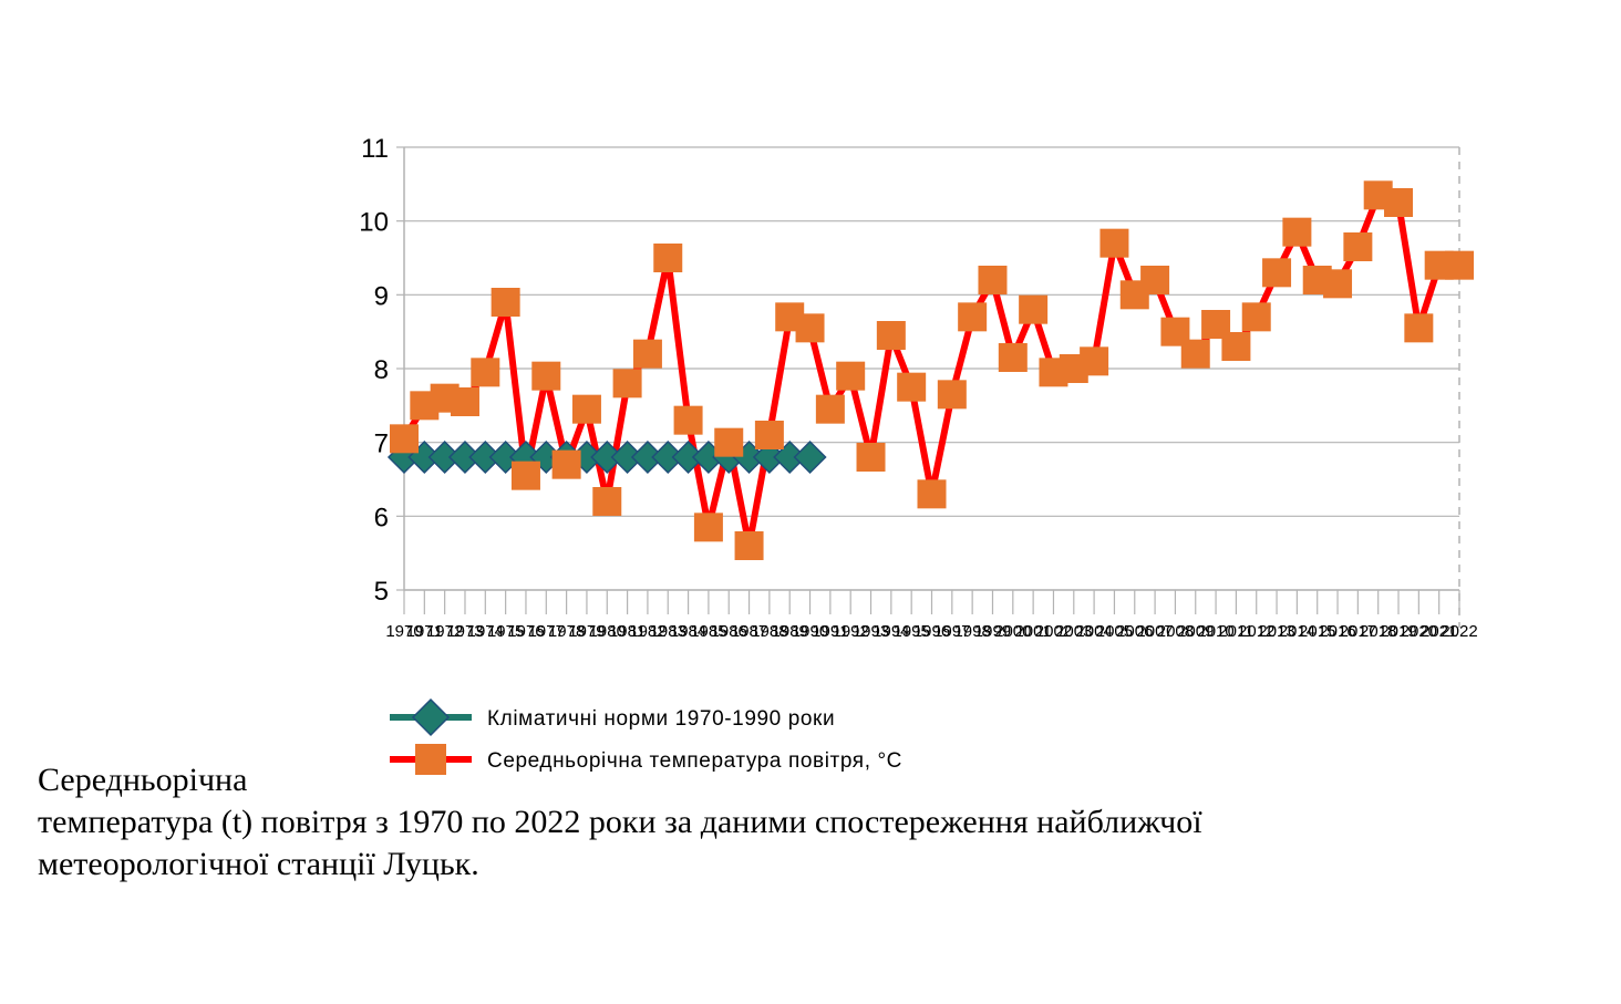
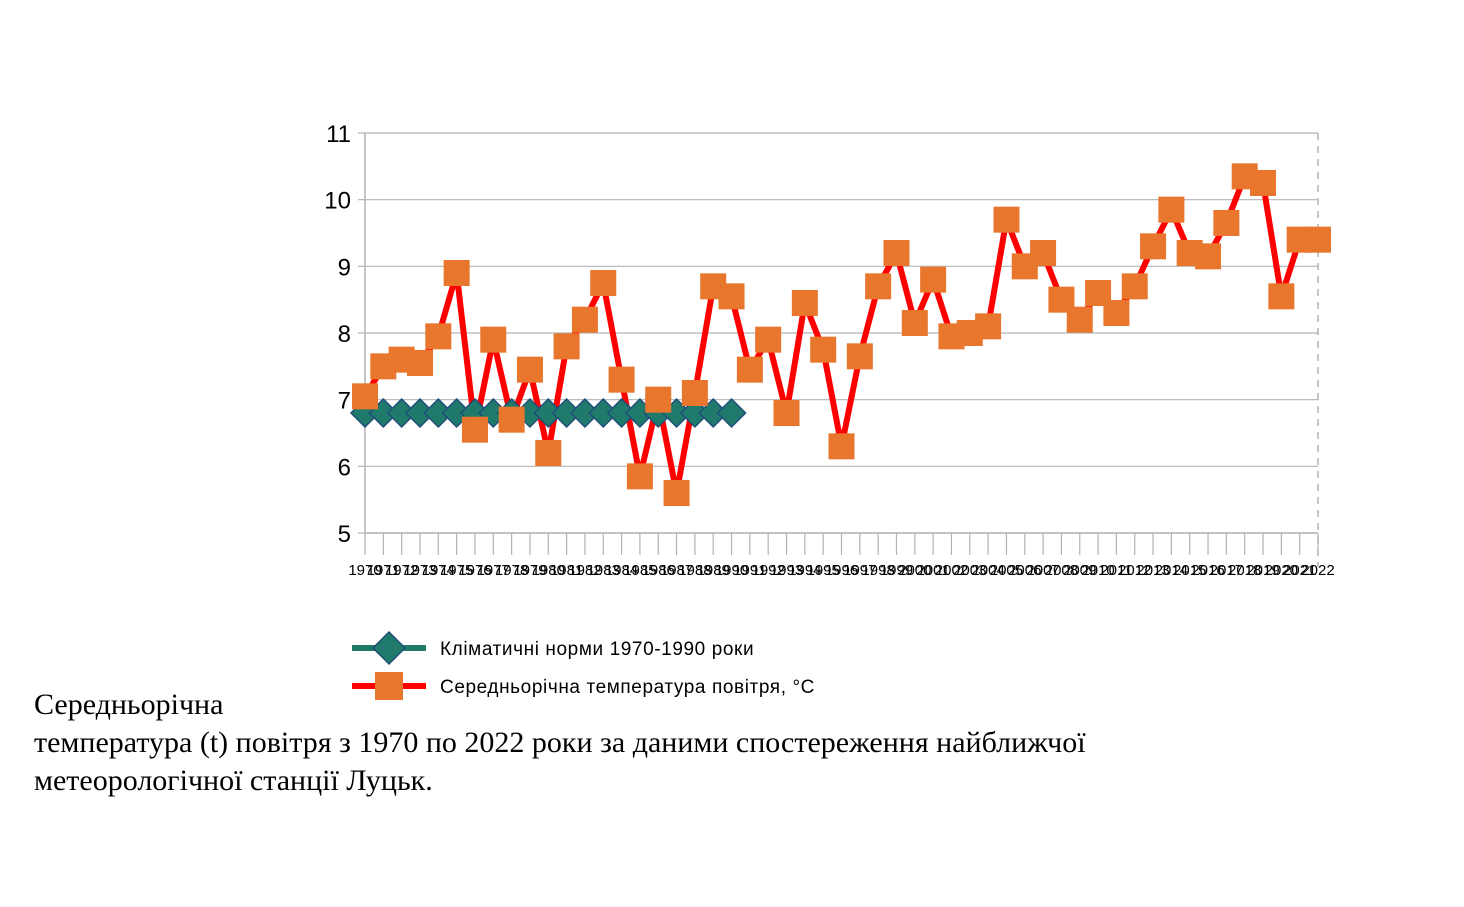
Середньорічна температура повітря, °C/1983: 9.5 -> 8.8
